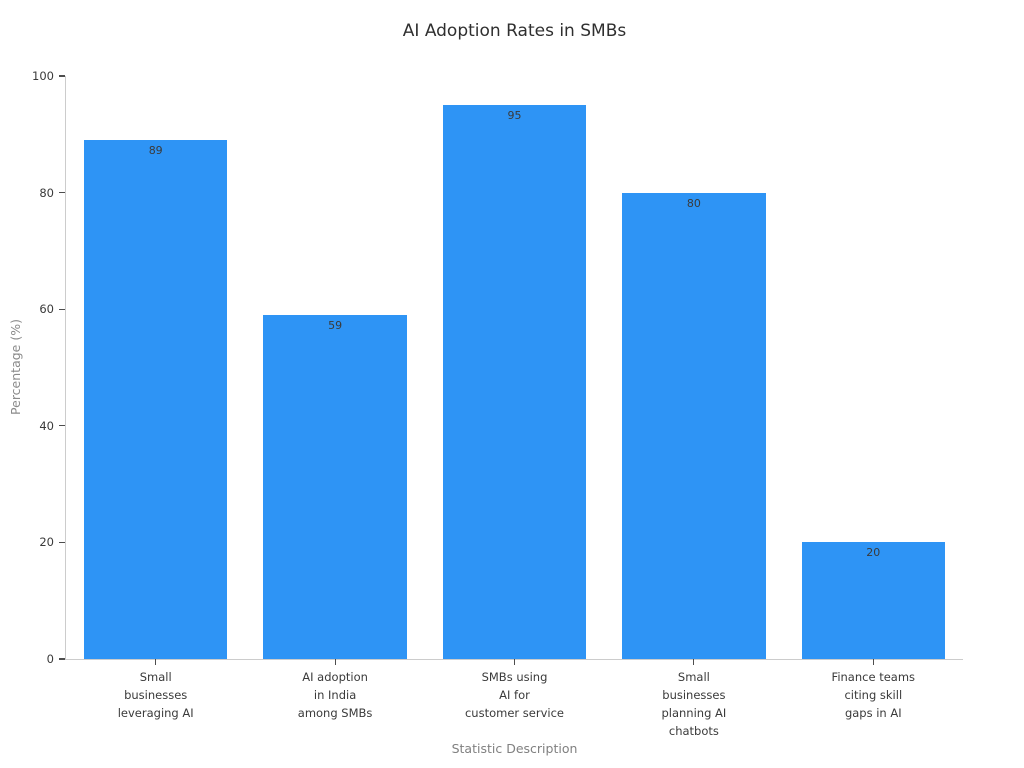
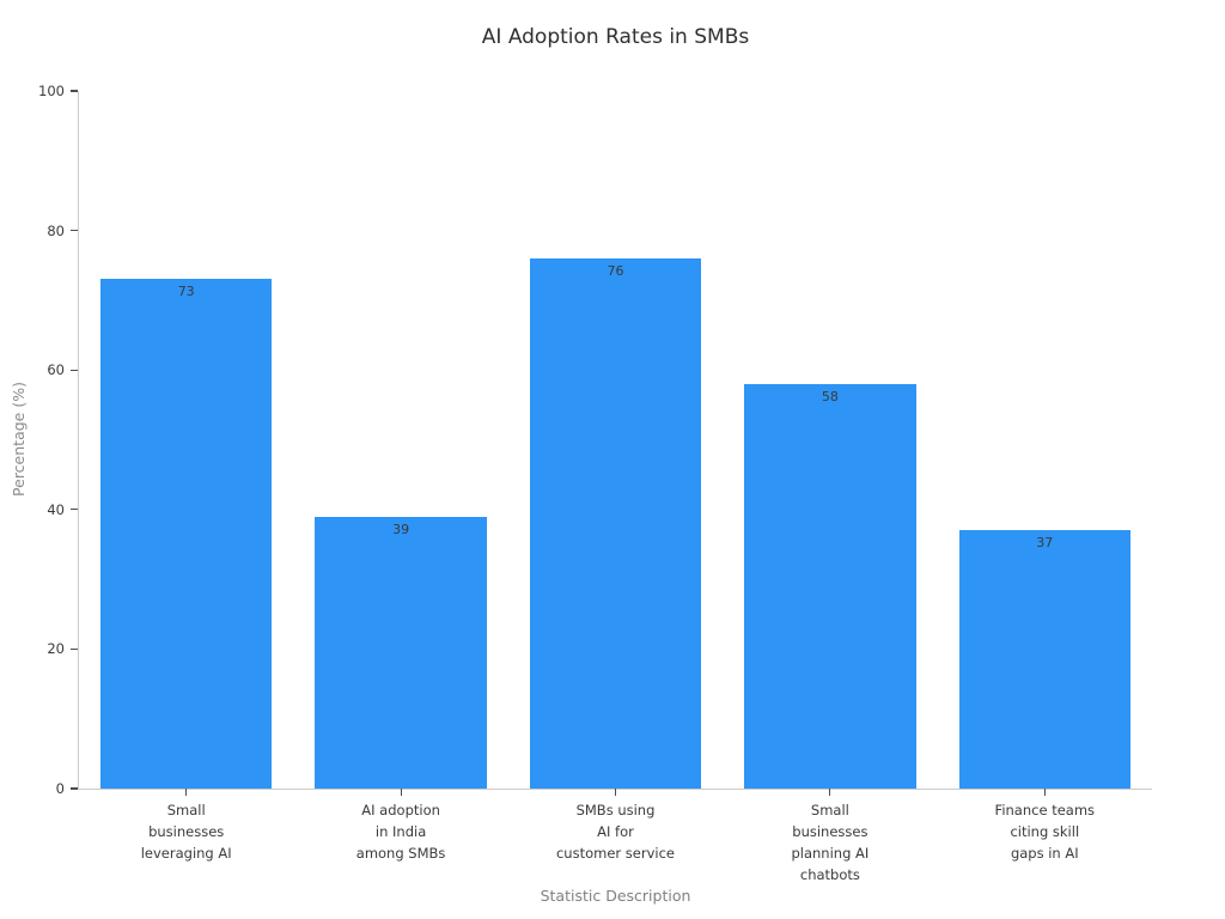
Small businesses leveraging AI: 89 -> 73
AI adoption in India among SMBs: 59 -> 39
SMBs using AI for customer service: 95 -> 76
Small businesses planning AI chatbots: 80 -> 58
Finance teams citing skill gaps in AI: 20 -> 37
